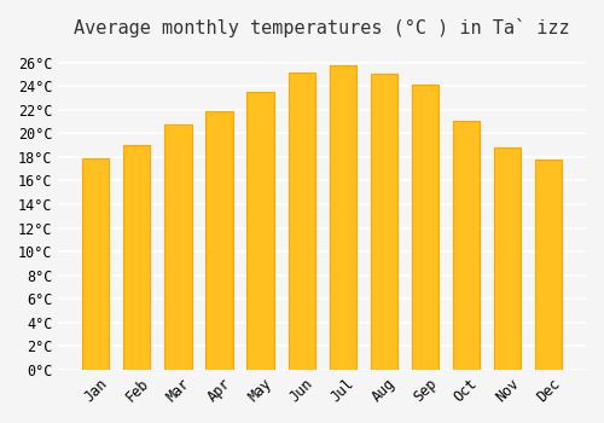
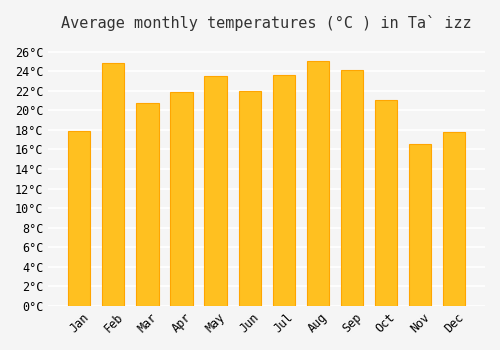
Feb: 19.0°C -> 24.8°C
Jun: 25.1°C -> 22.0°C
Jul: 25.8°C -> 23.6°C
Nov: 18.8°C -> 16.6°C
